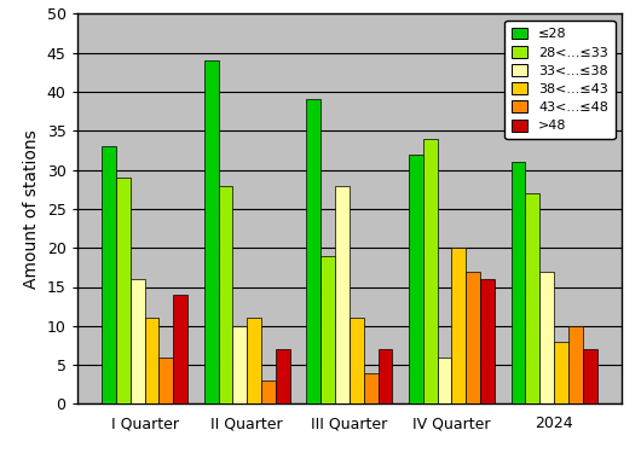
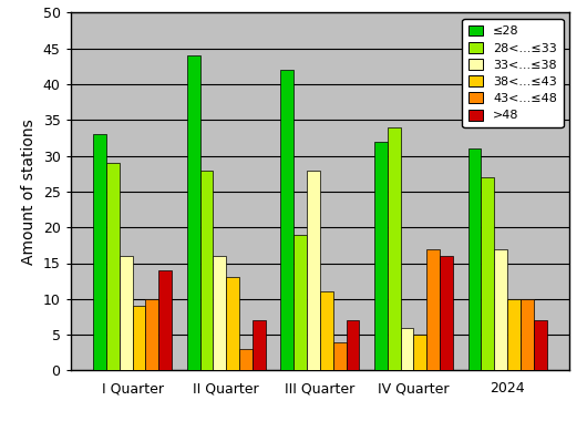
38<...≤43/I Quarter: 11 -> 9
43<...≤48/I Quarter: 6 -> 10
33<...≤38/II Quarter: 10 -> 16
38<...≤43/II Quarter: 11 -> 13
≤28/III Quarter: 39 -> 42
38<...≤43/IV Quarter: 20 -> 5
38<...≤43/2024: 8 -> 10
